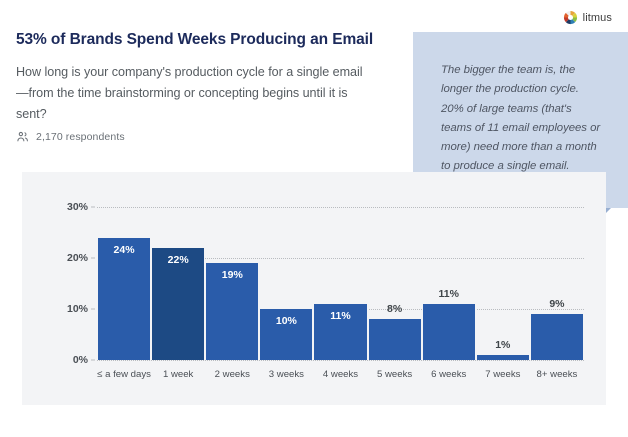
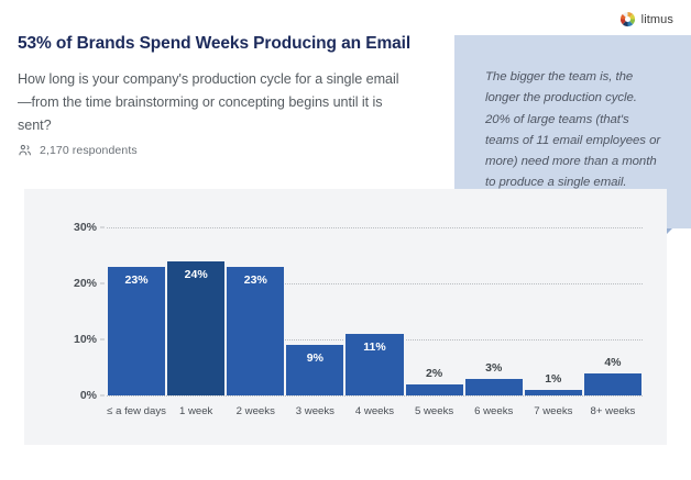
≤ a few days: 24% -> 23%
1 week: 22% -> 24%
2 weeks: 19% -> 23%
3 weeks: 10% -> 9%
5 weeks: 8% -> 2%
6 weeks: 11% -> 3%
8+ weeks: 9% -> 4%
